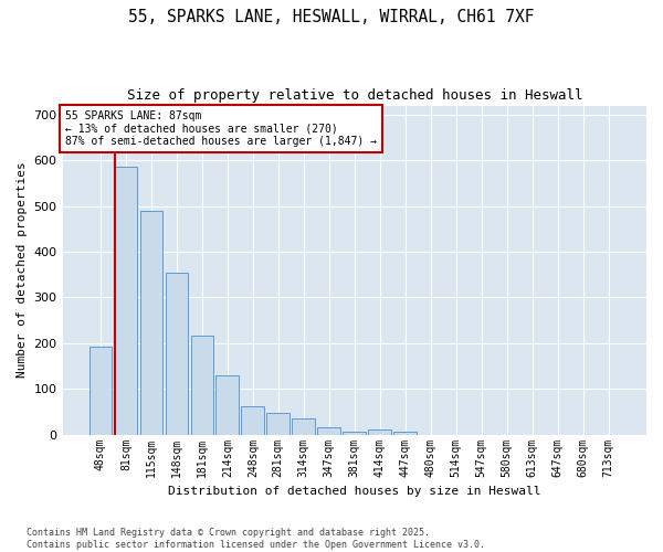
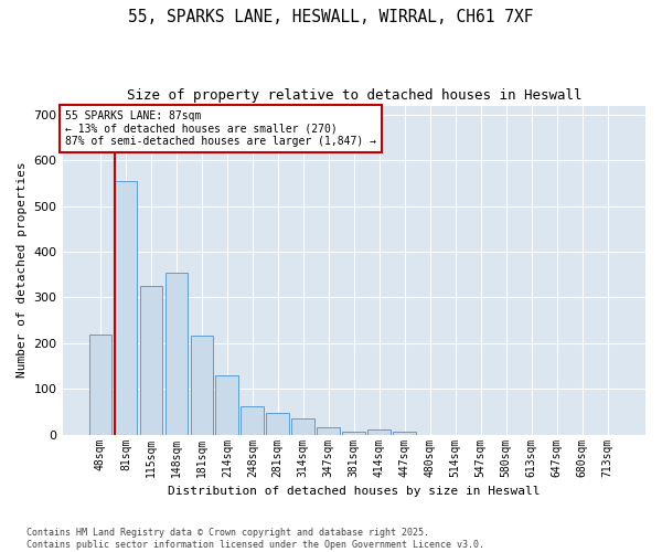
48sqm: 193 -> 220
81sqm: 585 -> 555
115sqm: 490 -> 325
